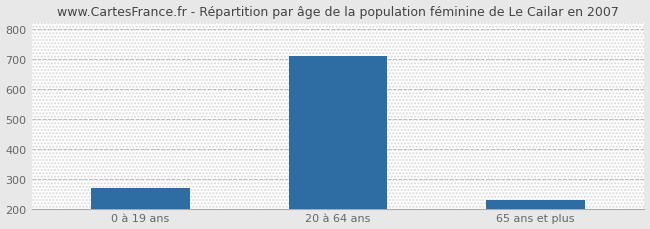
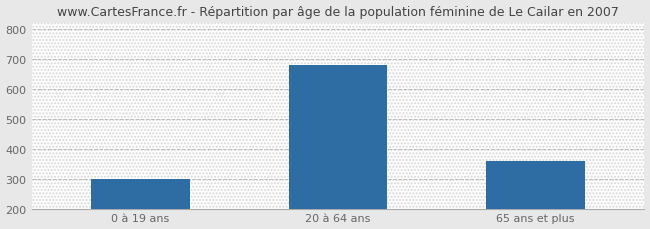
0 à 19 ans: 270 -> 300
20 à 64 ans: 710 -> 680
65 ans et plus: 230 -> 360
